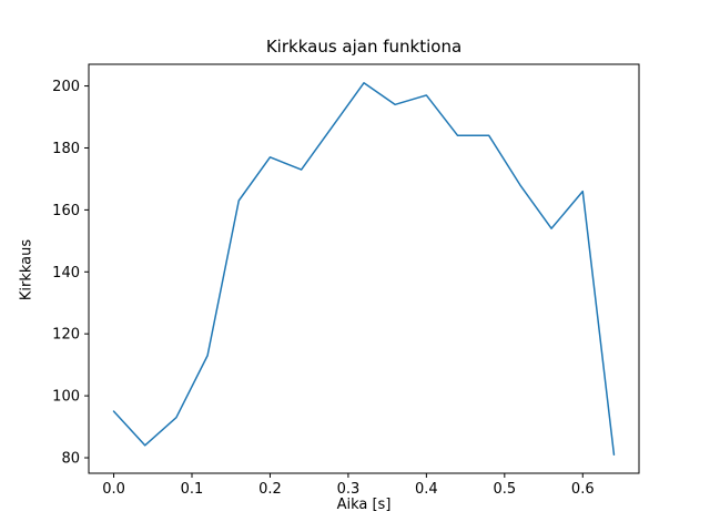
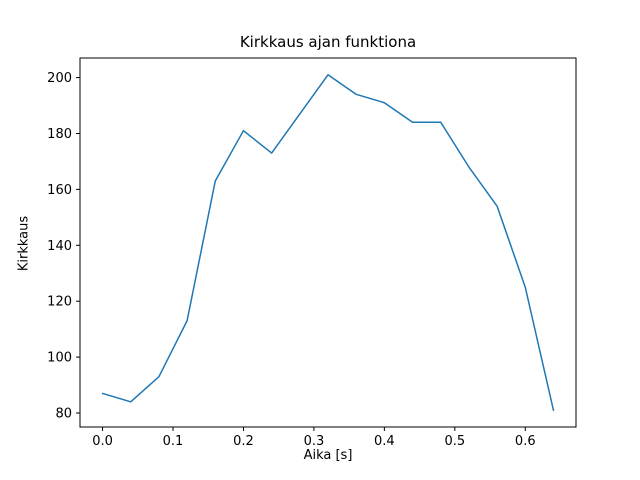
0.0: 95 -> 87
0.2: 177 -> 181
0.4: 197 -> 191
0.6: 166 -> 125
